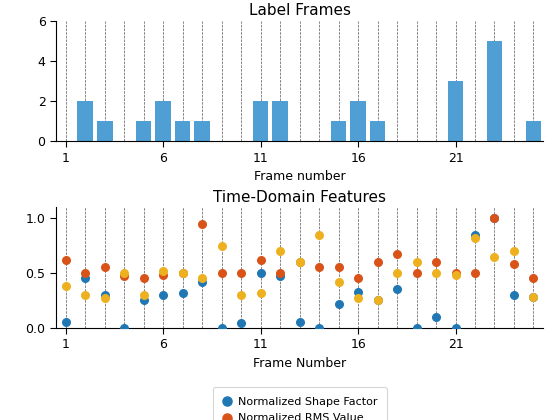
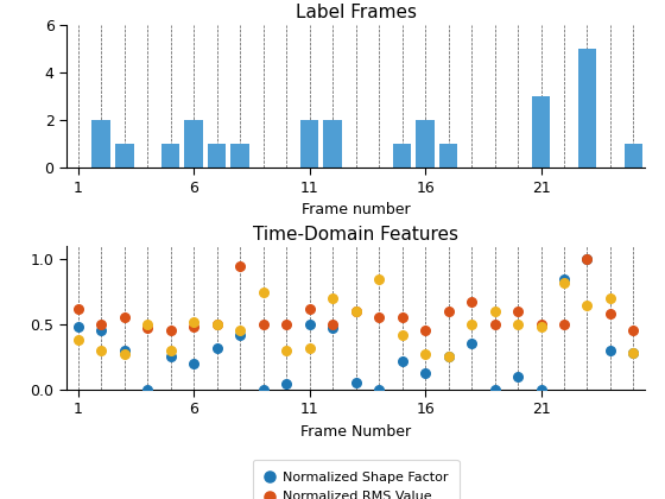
Time-Domain Features/Normalized Shape Factor/1: 0.05 -> 0.48
Time-Domain Features/Normalized Shape Factor/6: 0.30 -> 0.20
Time-Domain Features/Normalized Shape Factor/16: 0.33 -> 0.12
